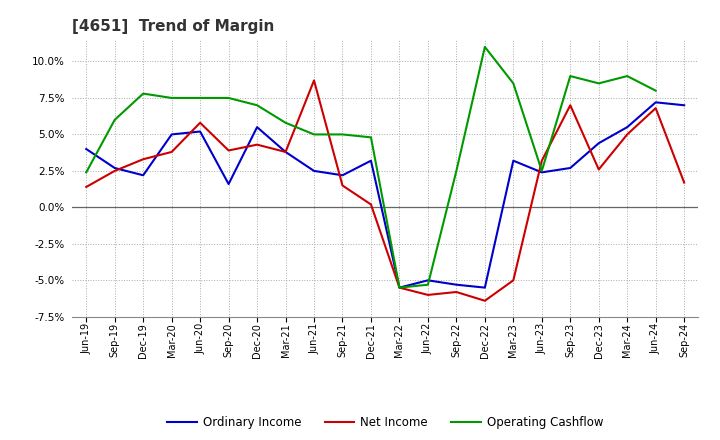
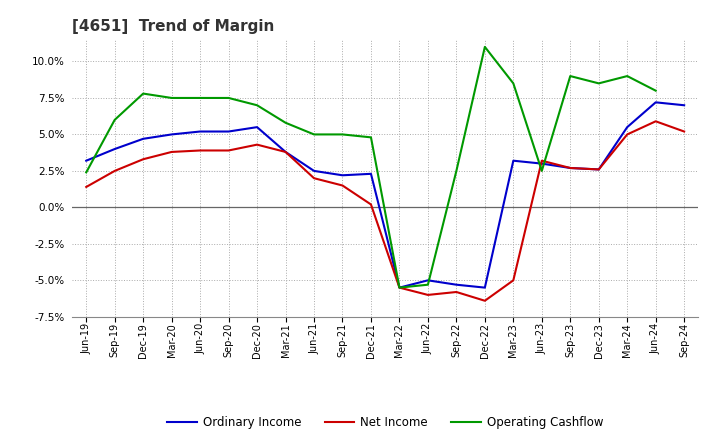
Ordinary Income/Jun-19: 4.0% -> 3.2%
Ordinary Income/Sep-19: 2.7% -> 4.0%
Ordinary Income/Dec-19: 2.2% -> 4.7%
Net Income/Jun-20: 5.8% -> 3.9%
Ordinary Income/Sep-20: 1.6% -> 5.2%
Net Income/Jun-21: 8.7% -> 2.0%
Ordinary Income/Dec-21: 3.2% -> 2.3%
Ordinary Income/Jun-23: 2.4% -> 3.0%
Net Income/Sep-23: 7.0% -> 2.7%
Ordinary Income/Dec-23: 4.4% -> 2.6%
Net Income/Jun-24: 6.8% -> 5.9%
Net Income/Sep-24: 1.7% -> 5.2%
